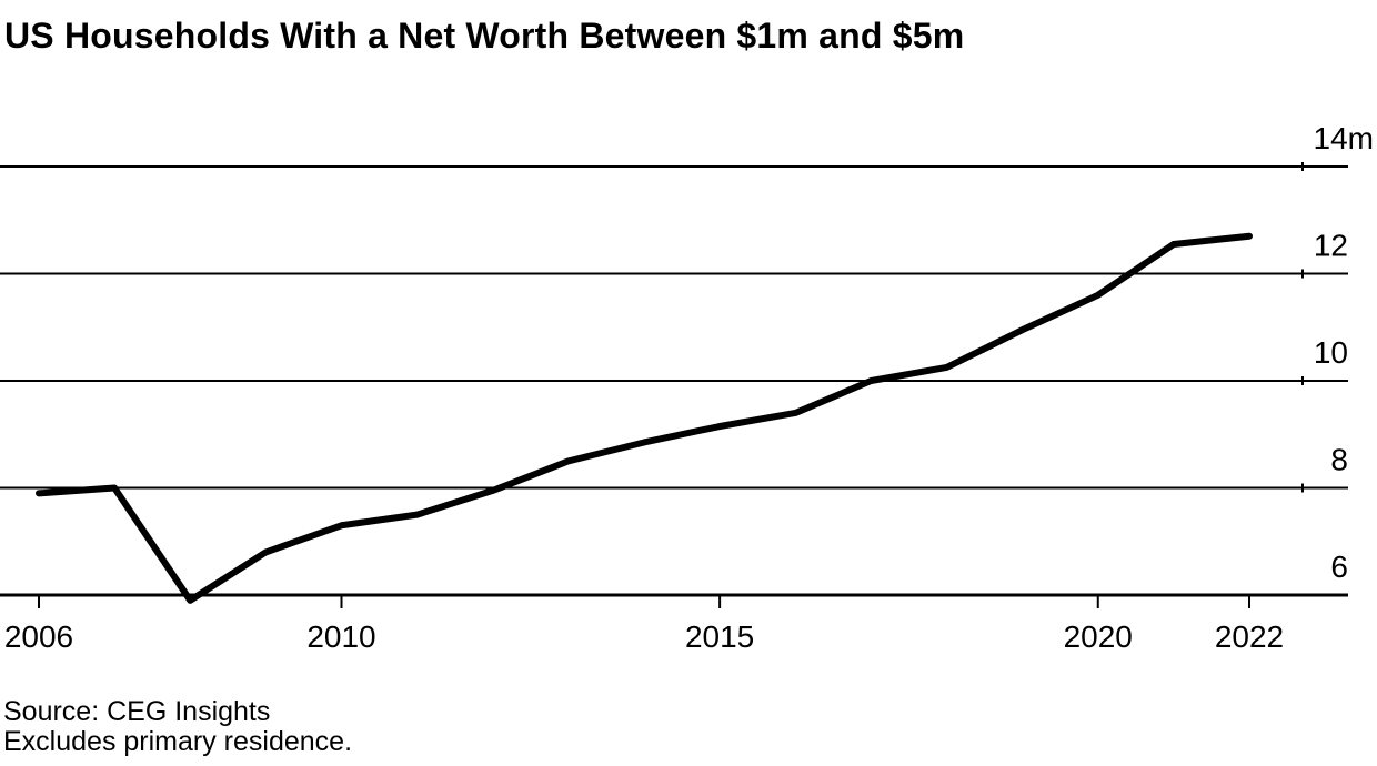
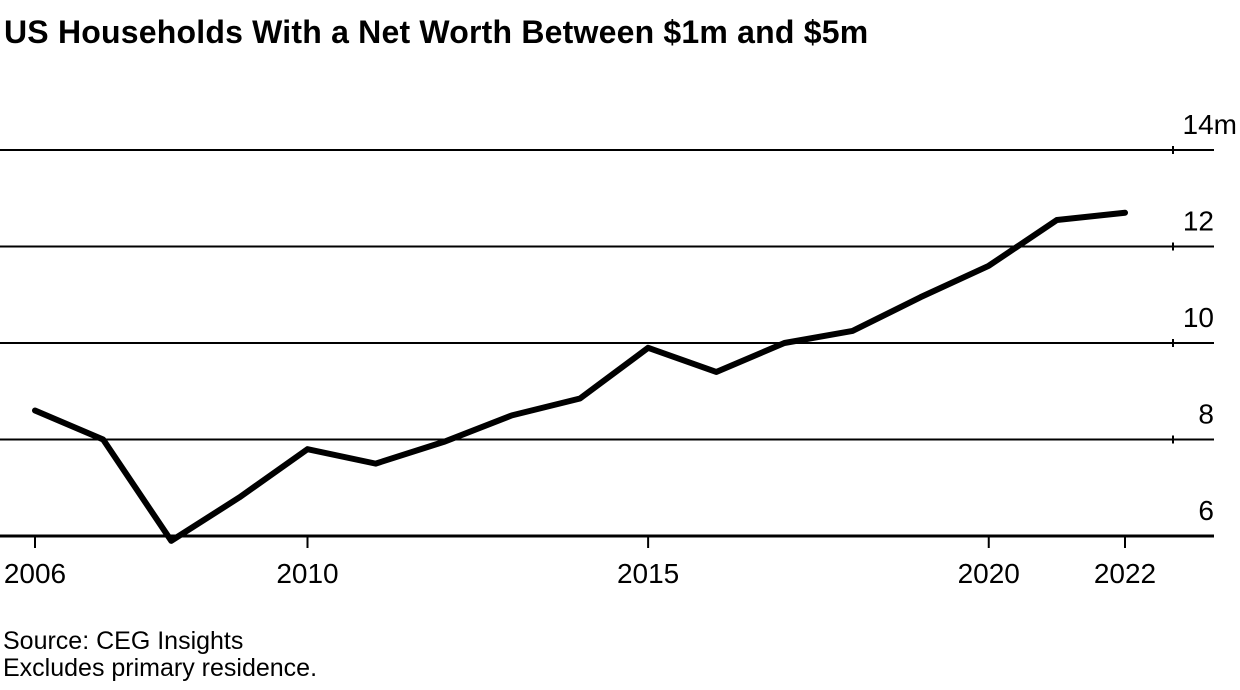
2006: 7.9 -> 8.6
2010: 7.3 -> 7.8
2015: 9.2 -> 9.9
